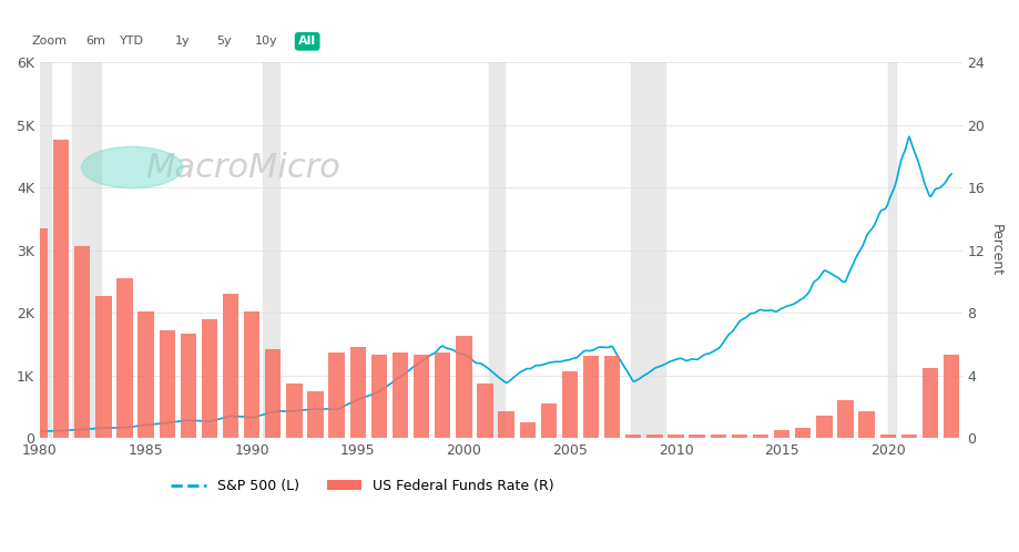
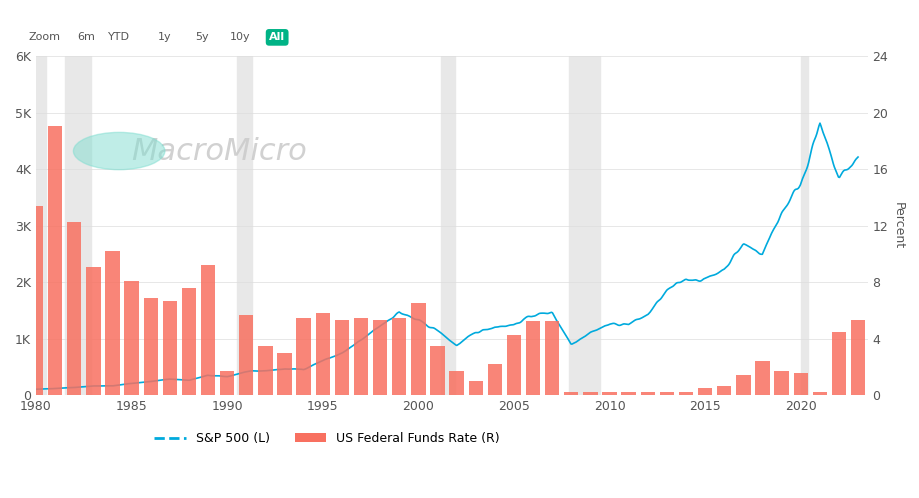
US Federal Funds Rate (R)/1990: 8.1 -> 1.7
US Federal Funds Rate (R)/2020: 0.2 -> 1.6
